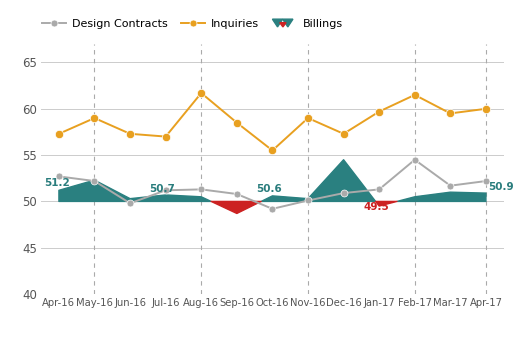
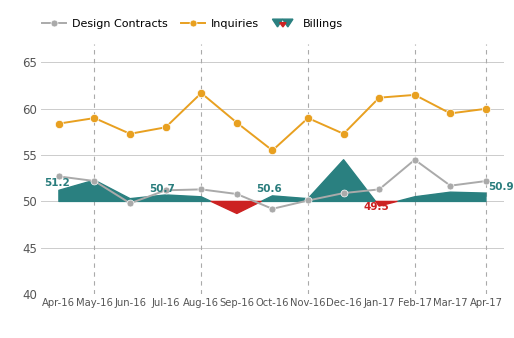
Inquiries/Apr-16: 57.3 -> 58.4
Inquiries/Jul-16: 57.0 -> 58.0
Inquiries/Jan-17: 59.7 -> 61.2
